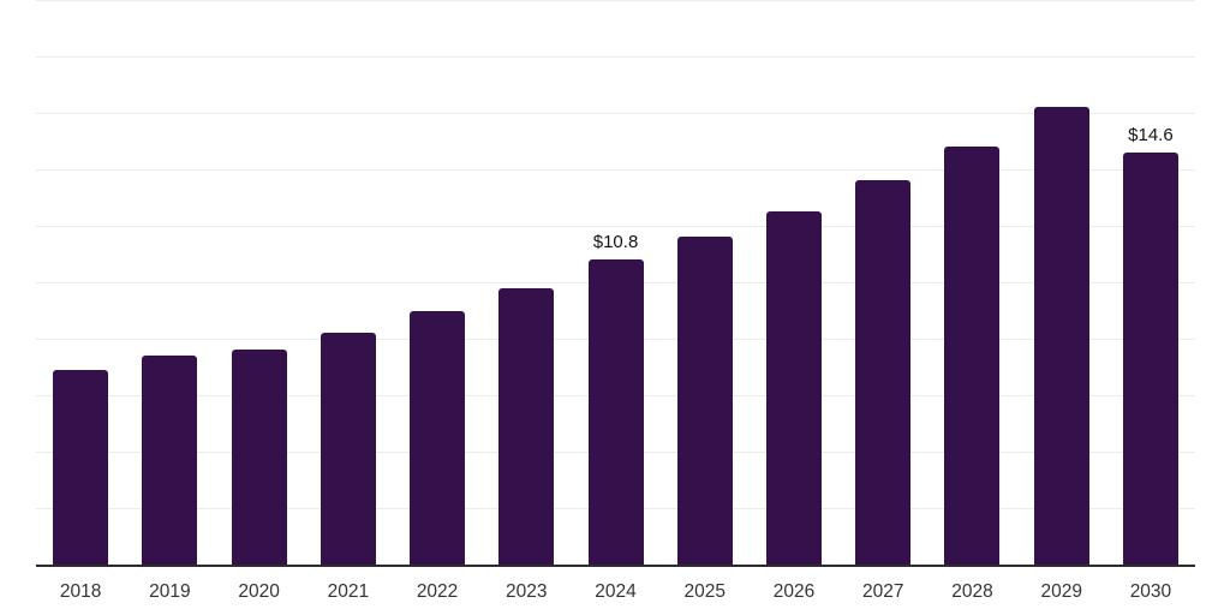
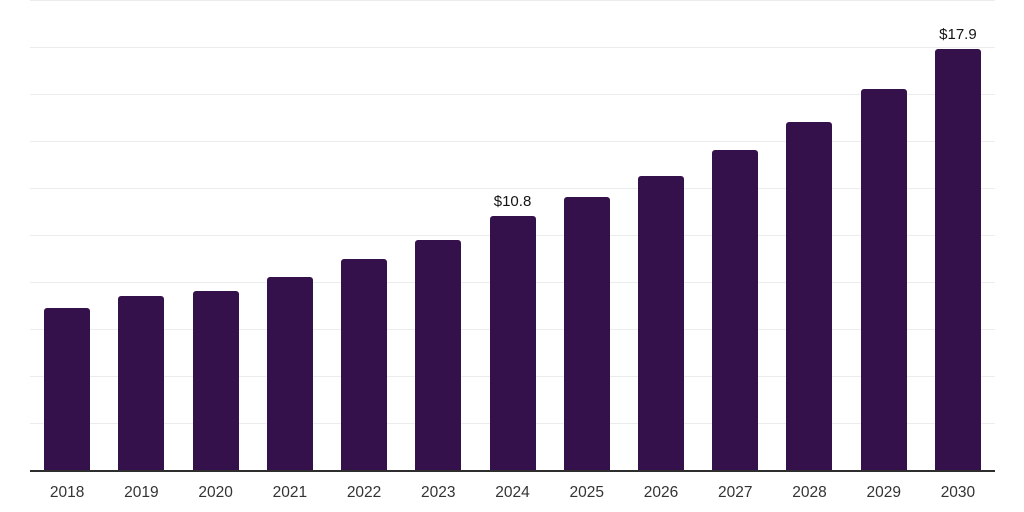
2030: $14.6 -> $17.9
